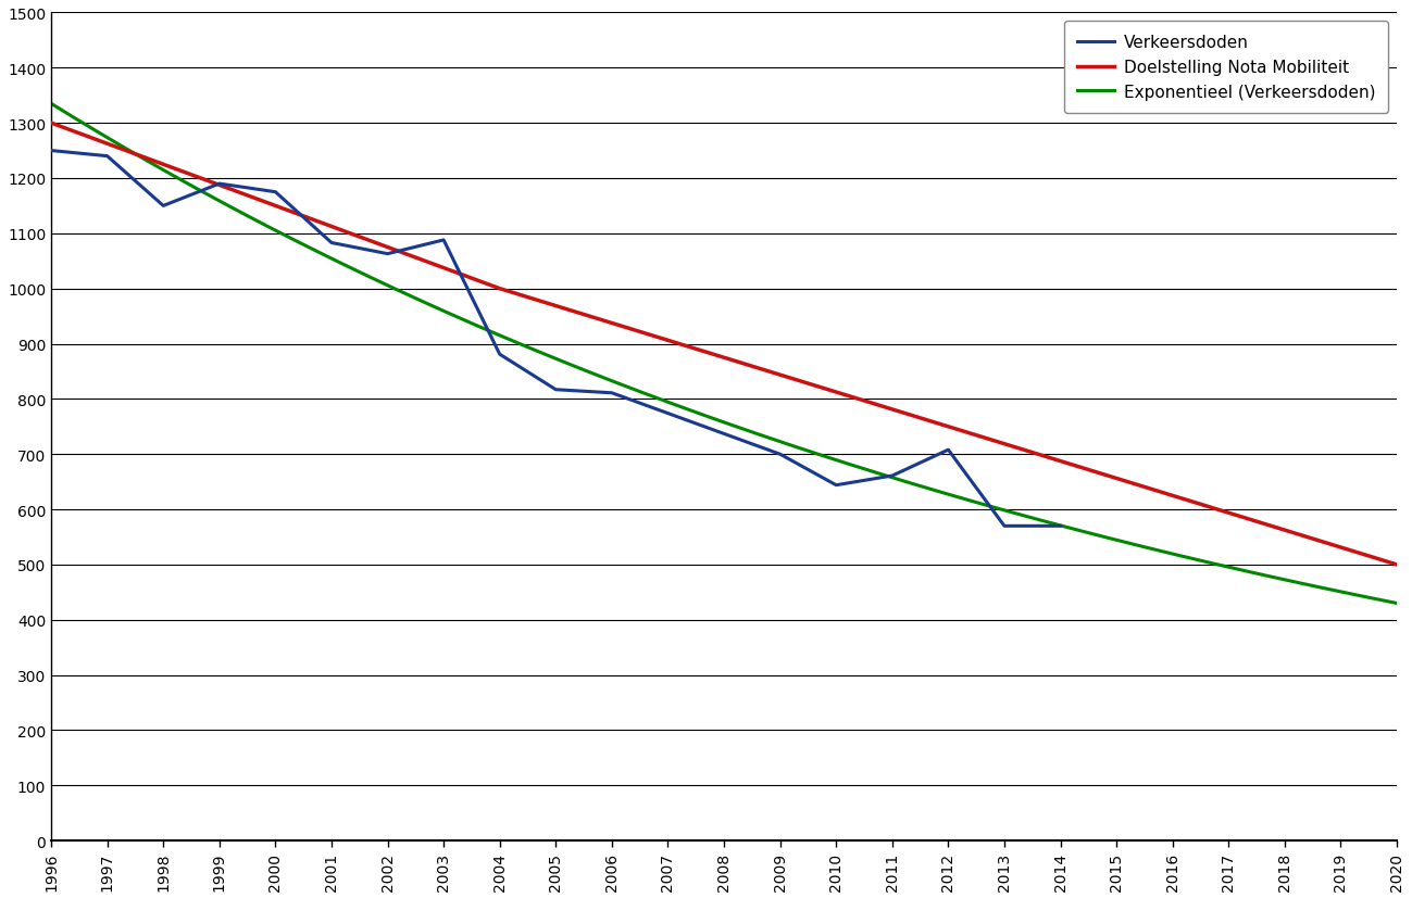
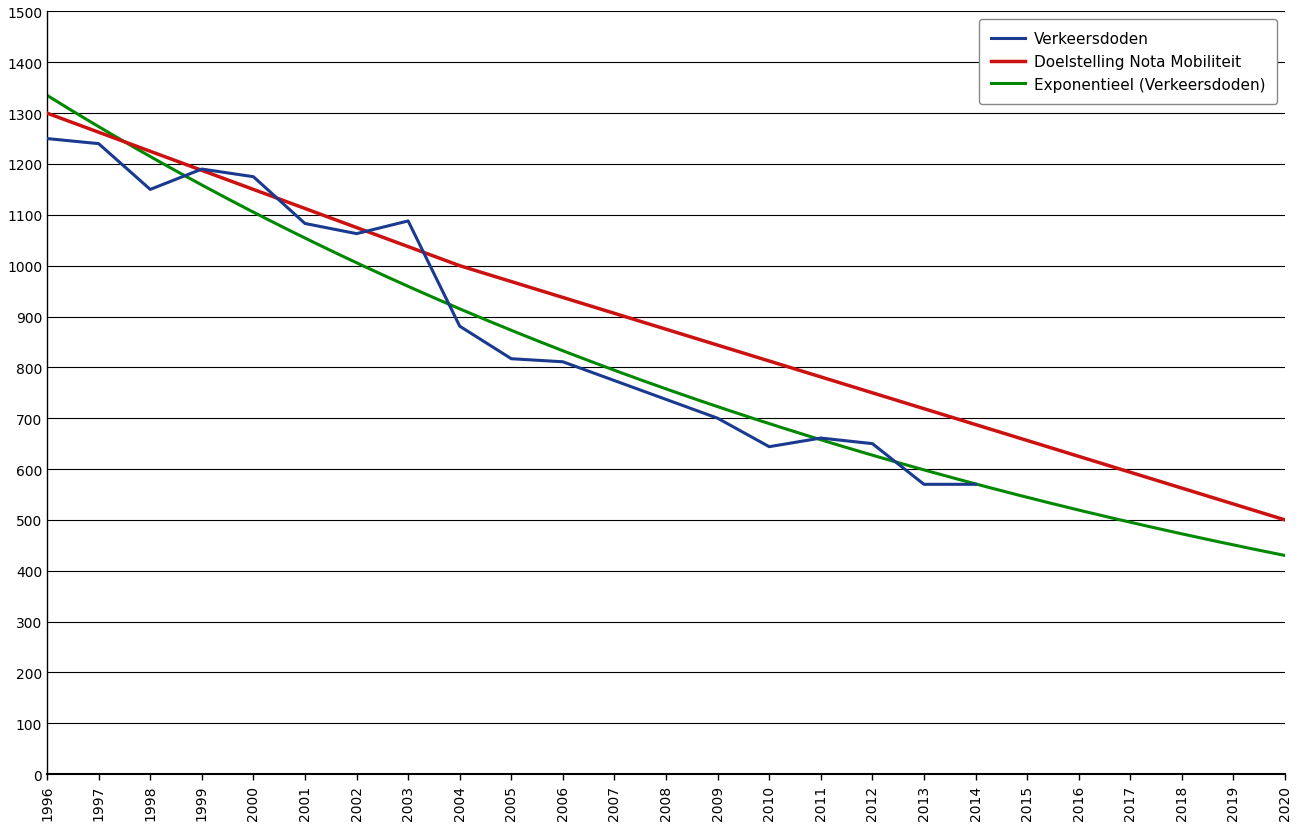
Verkeersdoden/2012: 708 -> 650
